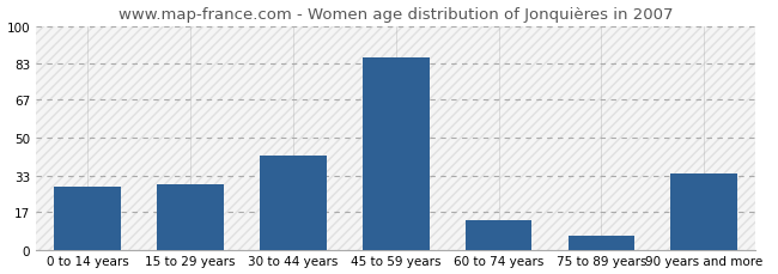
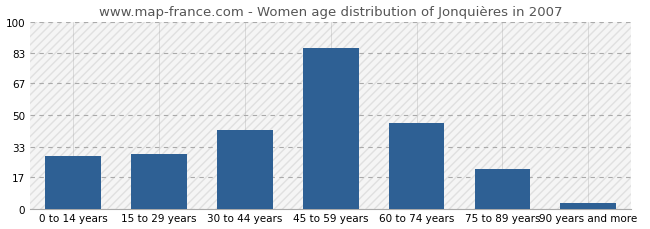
60 to 74 years: 13 -> 46
75 to 89 years: 6 -> 21
90 years and more: 34 -> 3
